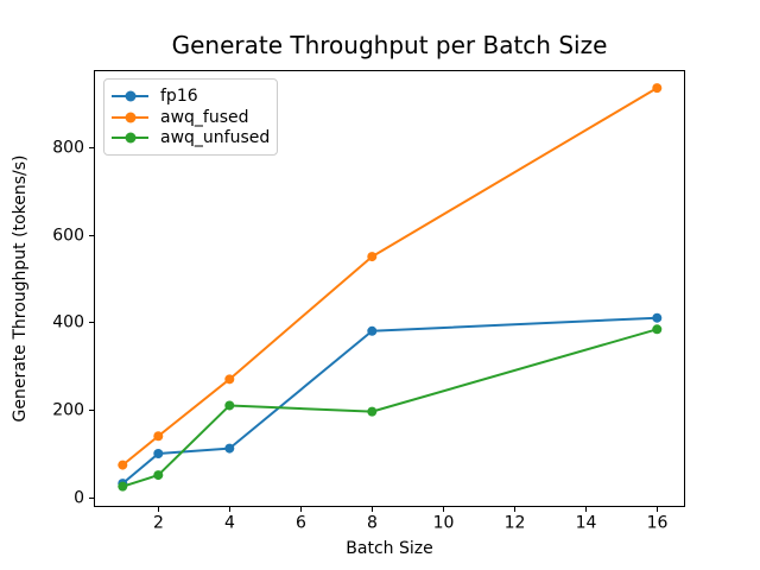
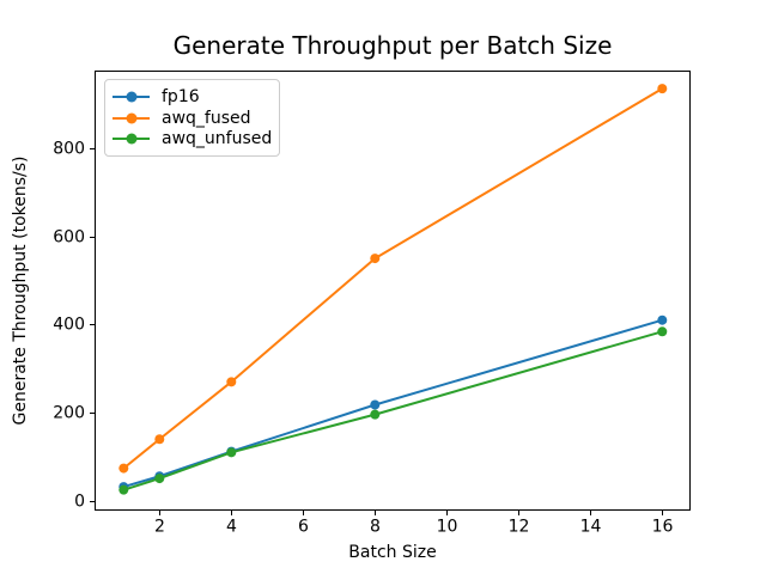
fp16/2: 100 -> 60
awq_unfused/4: 210 -> 110
fp16/8: 380 -> 220
